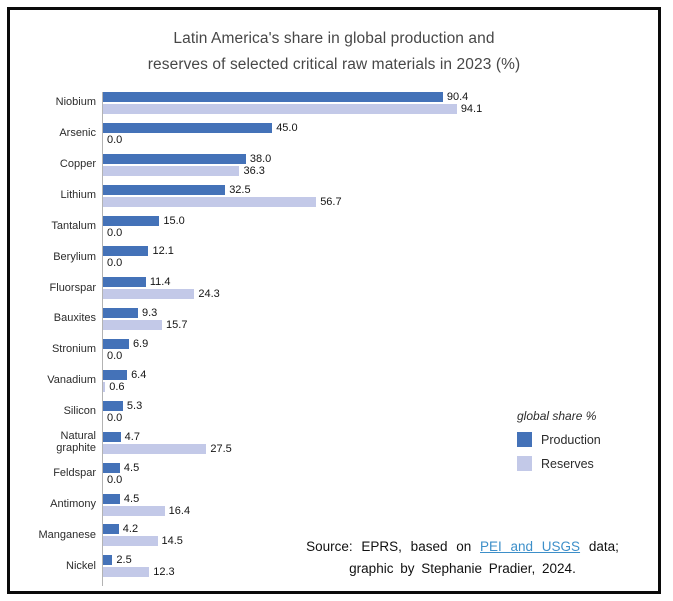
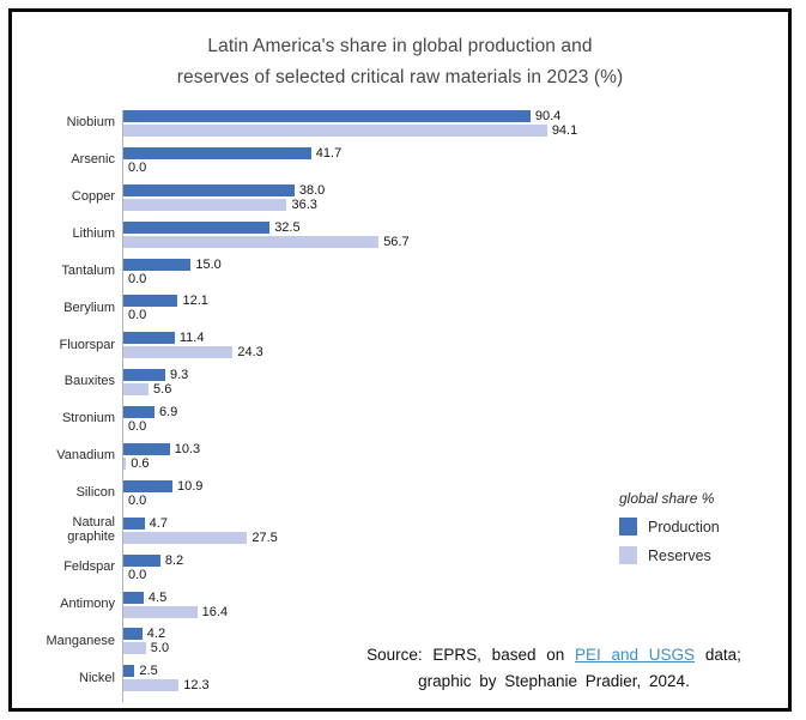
Production/Arsenic: 45.0 -> 41.7
Reserves/Bauxites: 15.7 -> 5.6
Production/Vanadium: 6.4 -> 10.3
Production/Silicon: 5.3 -> 10.9
Production/Feldspar: 4.5 -> 8.2
Reserves/Manganese: 14.5 -> 5.0
